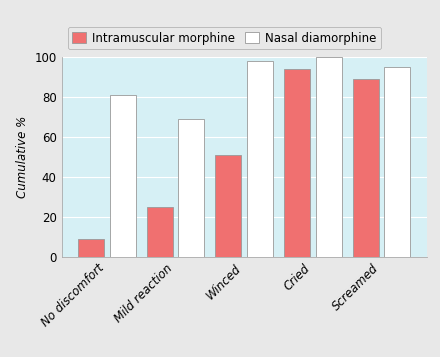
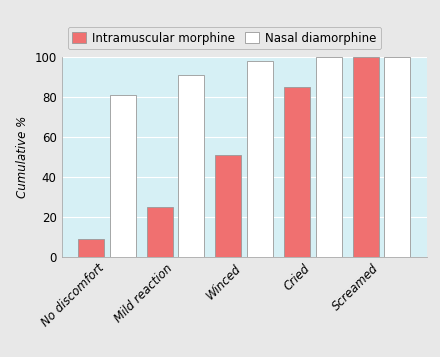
Nasal diamorphine/Mild reaction: 69 -> 91
Intramuscular morphine/Cried: 94 -> 85
Intramuscular morphine/Screamed: 89 -> 100
Nasal diamorphine/Screamed: 95 -> 100
